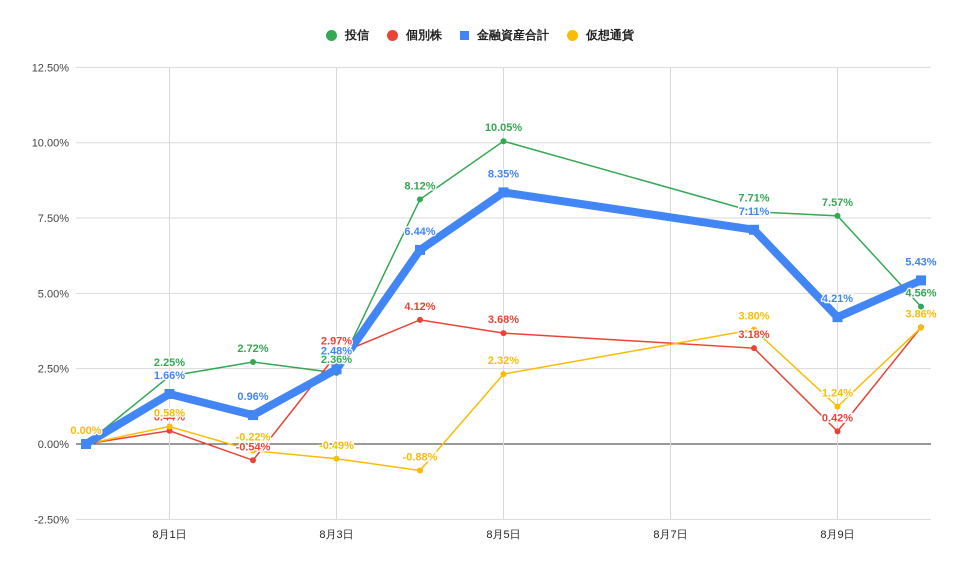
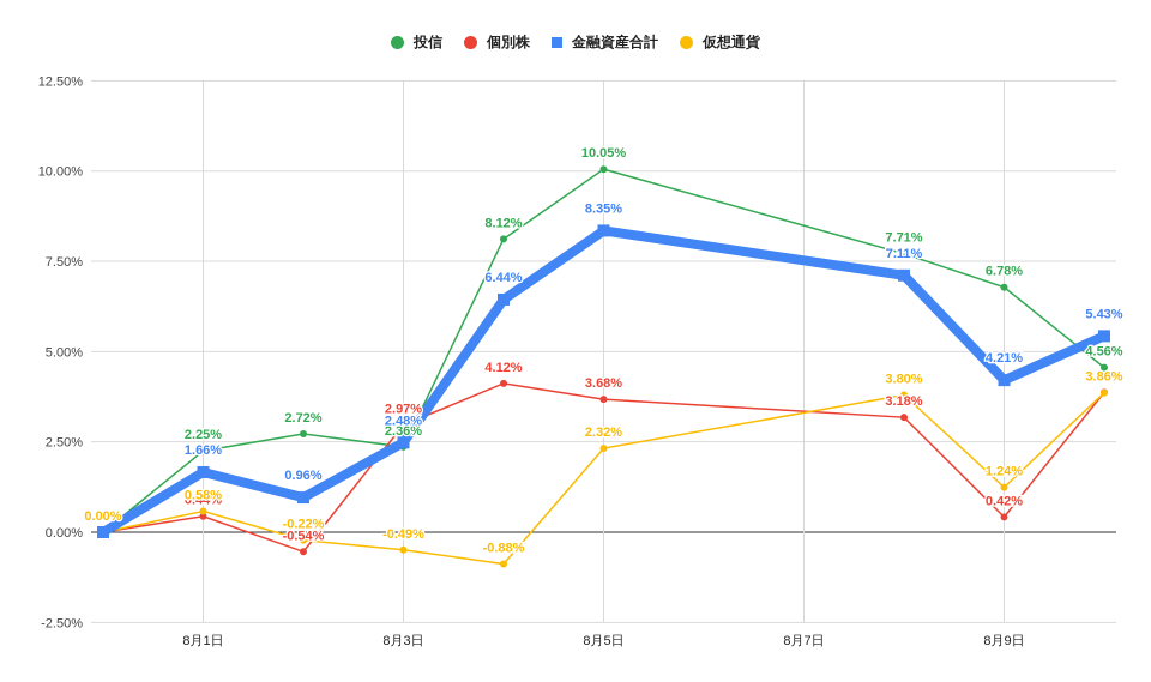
投信/8月9日: 7.57% -> 6.78%
